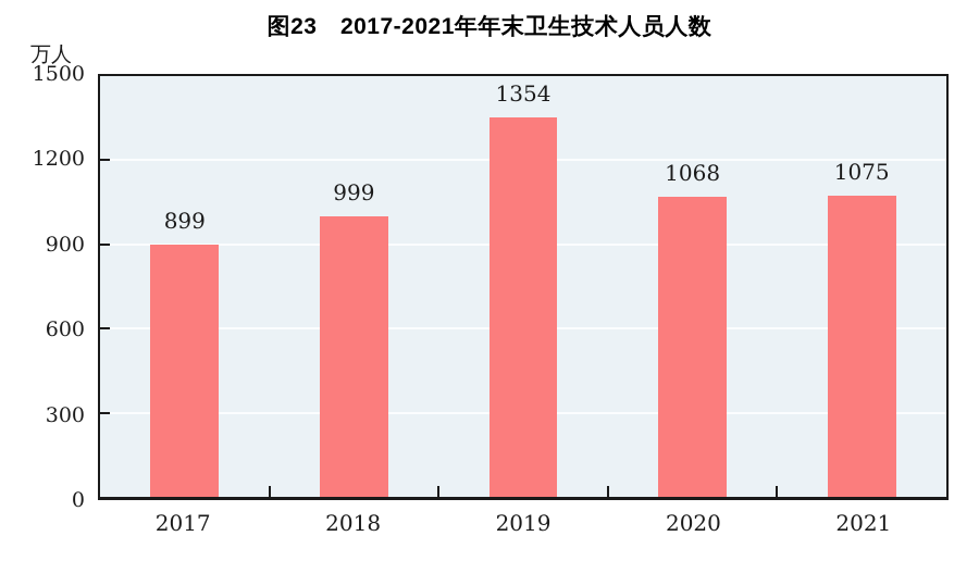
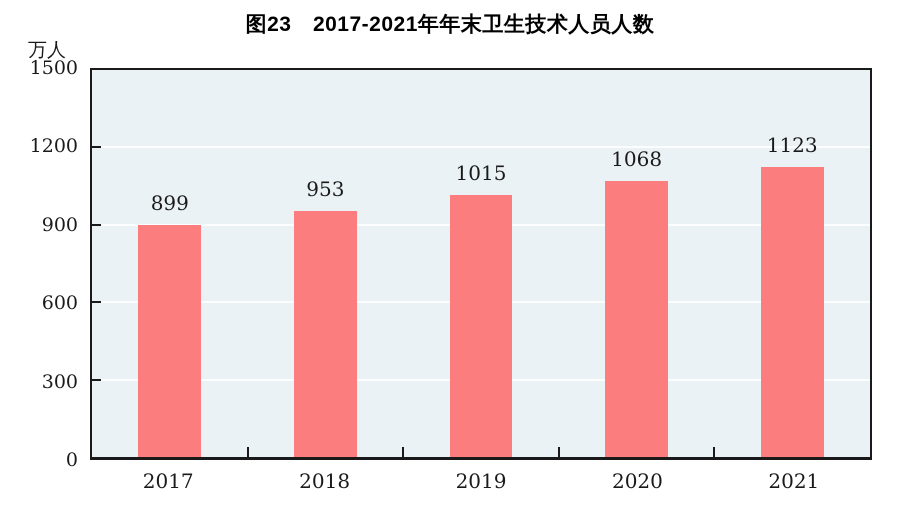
2018: 999 -> 953
2019: 1354 -> 1015
2021: 1075 -> 1123
